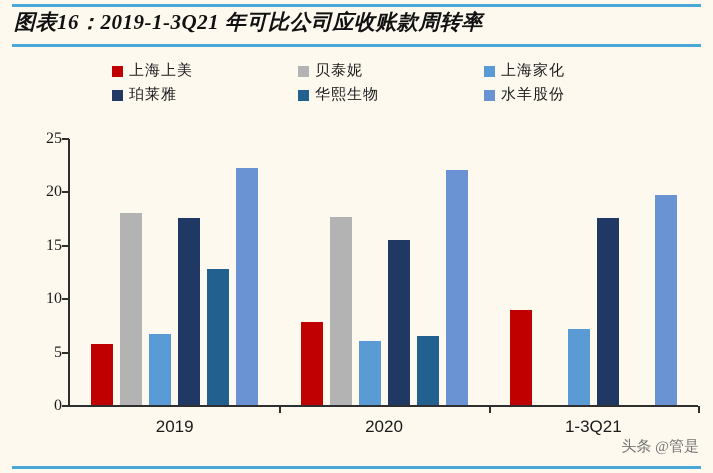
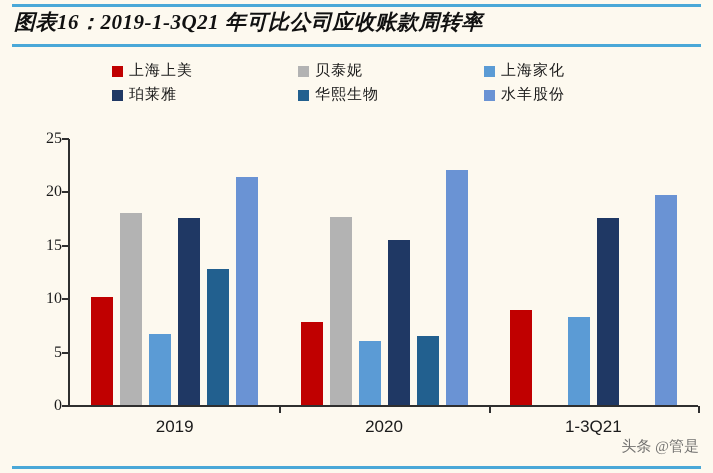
上海上美/2019: 5.8 -> 10.2
水羊股份/2019: 22.3 -> 21.4
上海家化/1-3Q21: 7.2 -> 8.3
